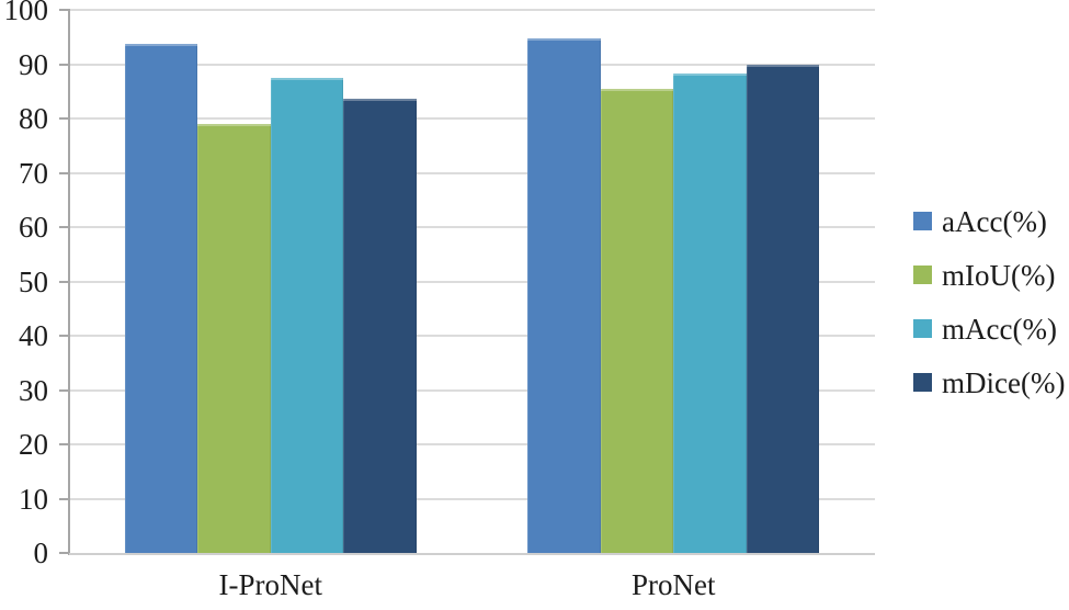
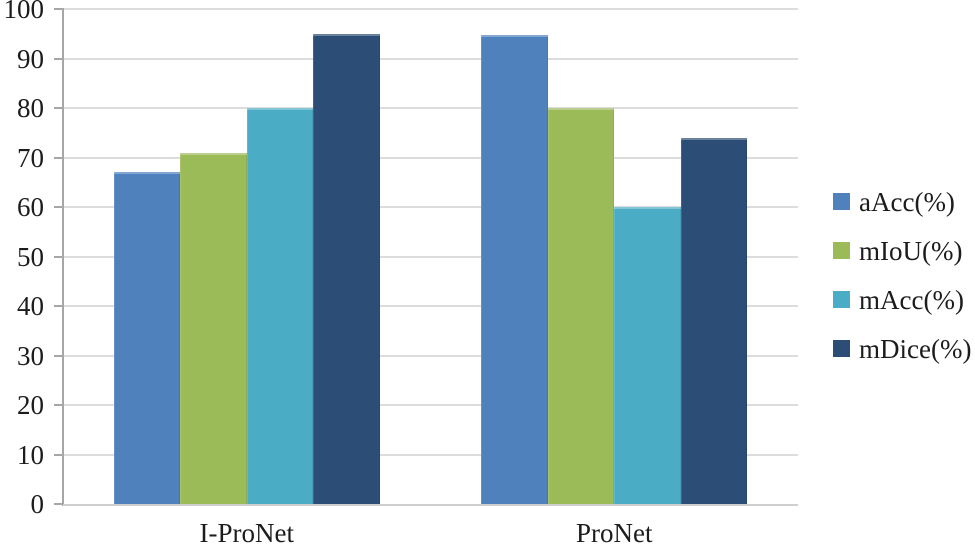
aAcc(%)/I-ProNet: 94 -> 67
mIoU(%)/I-ProNet: 79 -> 71
mAcc(%)/I-ProNet: 88 -> 80
mDice(%)/I-ProNet: 84 -> 95
mIoU(%)/ProNet: 86 -> 80
mAcc(%)/ProNet: 88 -> 60
mDice(%)/ProNet: 90 -> 74
